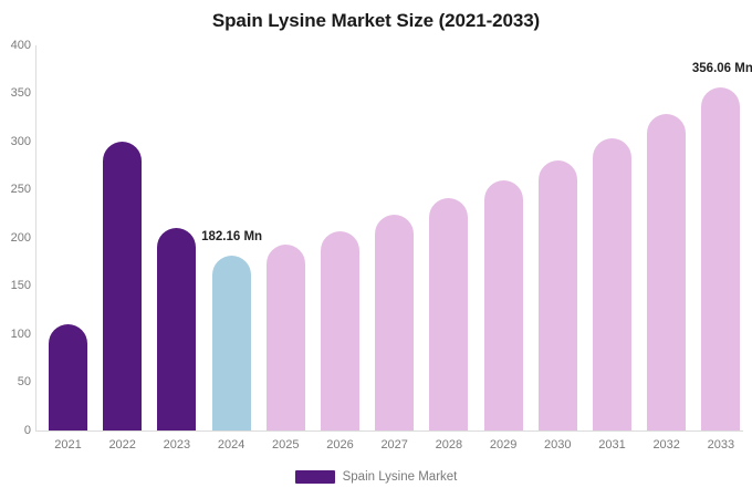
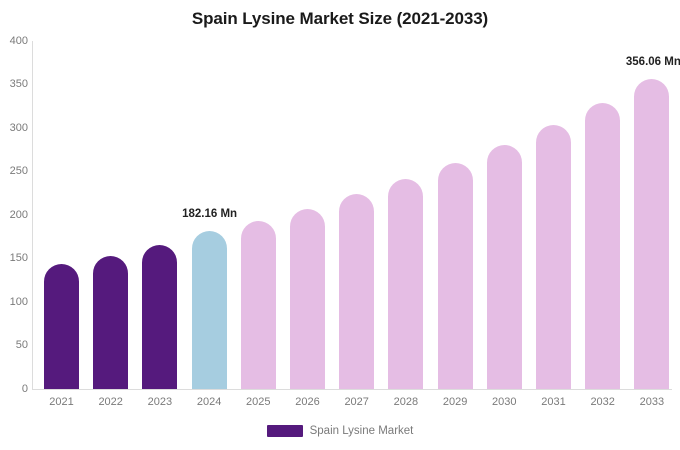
2021: 110 -> 140
2022: 300 -> 150
2023: 210 -> 170
